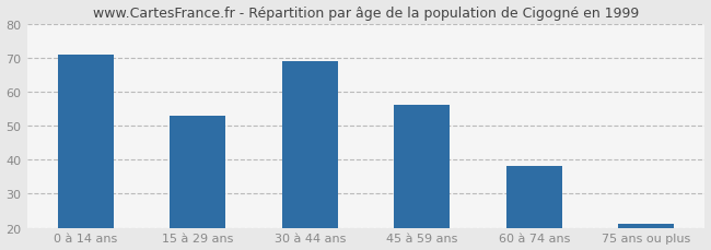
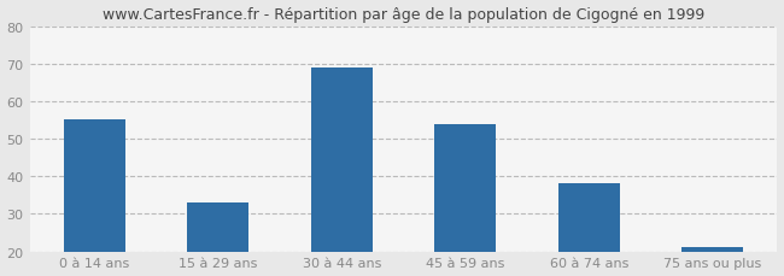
0 à 14 ans: 71 -> 55
15 à 29 ans: 53 -> 33
45 à 59 ans: 56 -> 54
